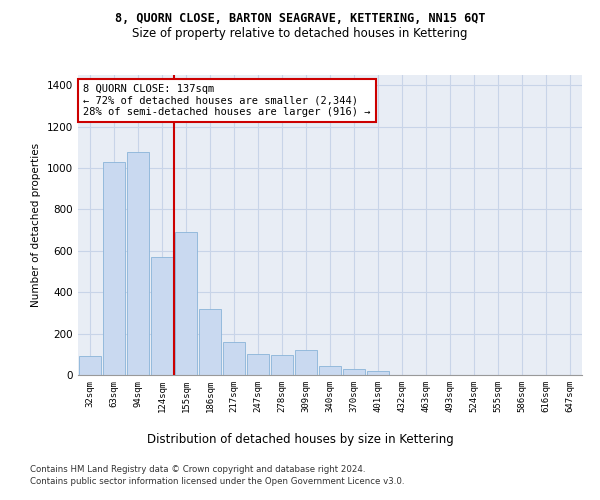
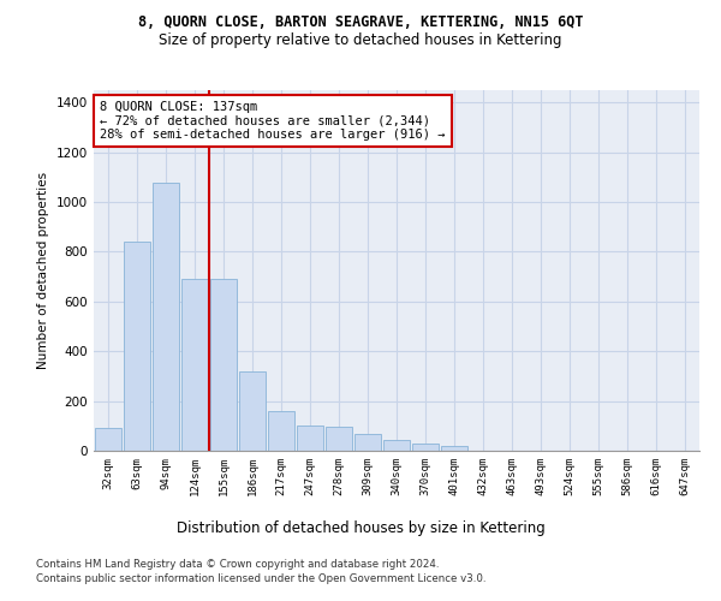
63sqm: 1030 -> 840
124sqm: 570 -> 690
309sqm: 120 -> 70
